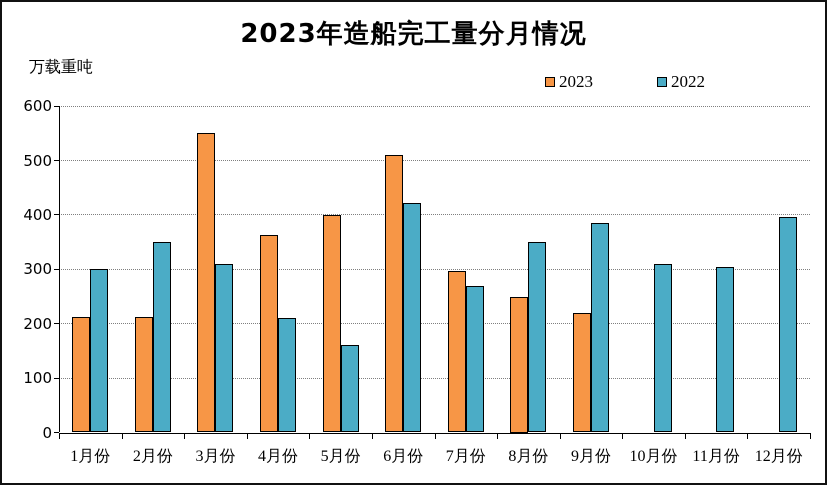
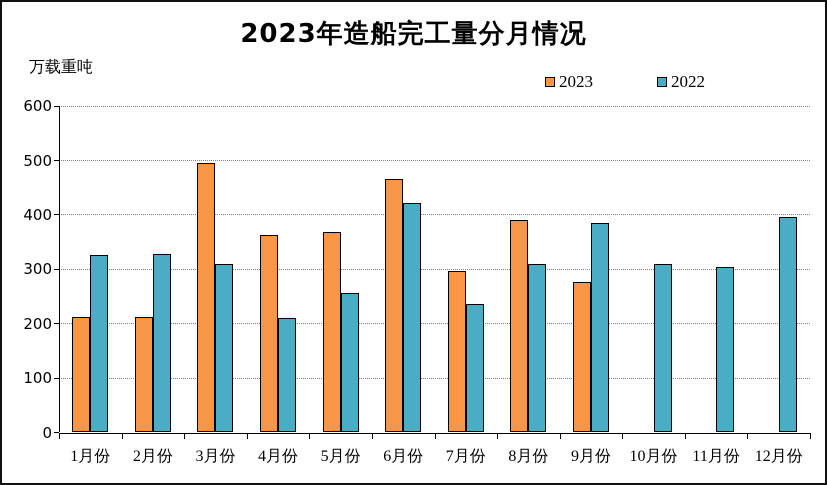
2022/1月份: 300 -> 330
2022/2月份: 350 -> 330
2023/3月份: 550 -> 500
2023/5月份: 400 -> 370
2022/5月份: 160 -> 260
2023/6月份: 510 -> 470
2022/7月份: 270 -> 240
2023/8月份: 250 -> 390
2022/8月份: 350 -> 310
2023/9月份: 220 -> 280
